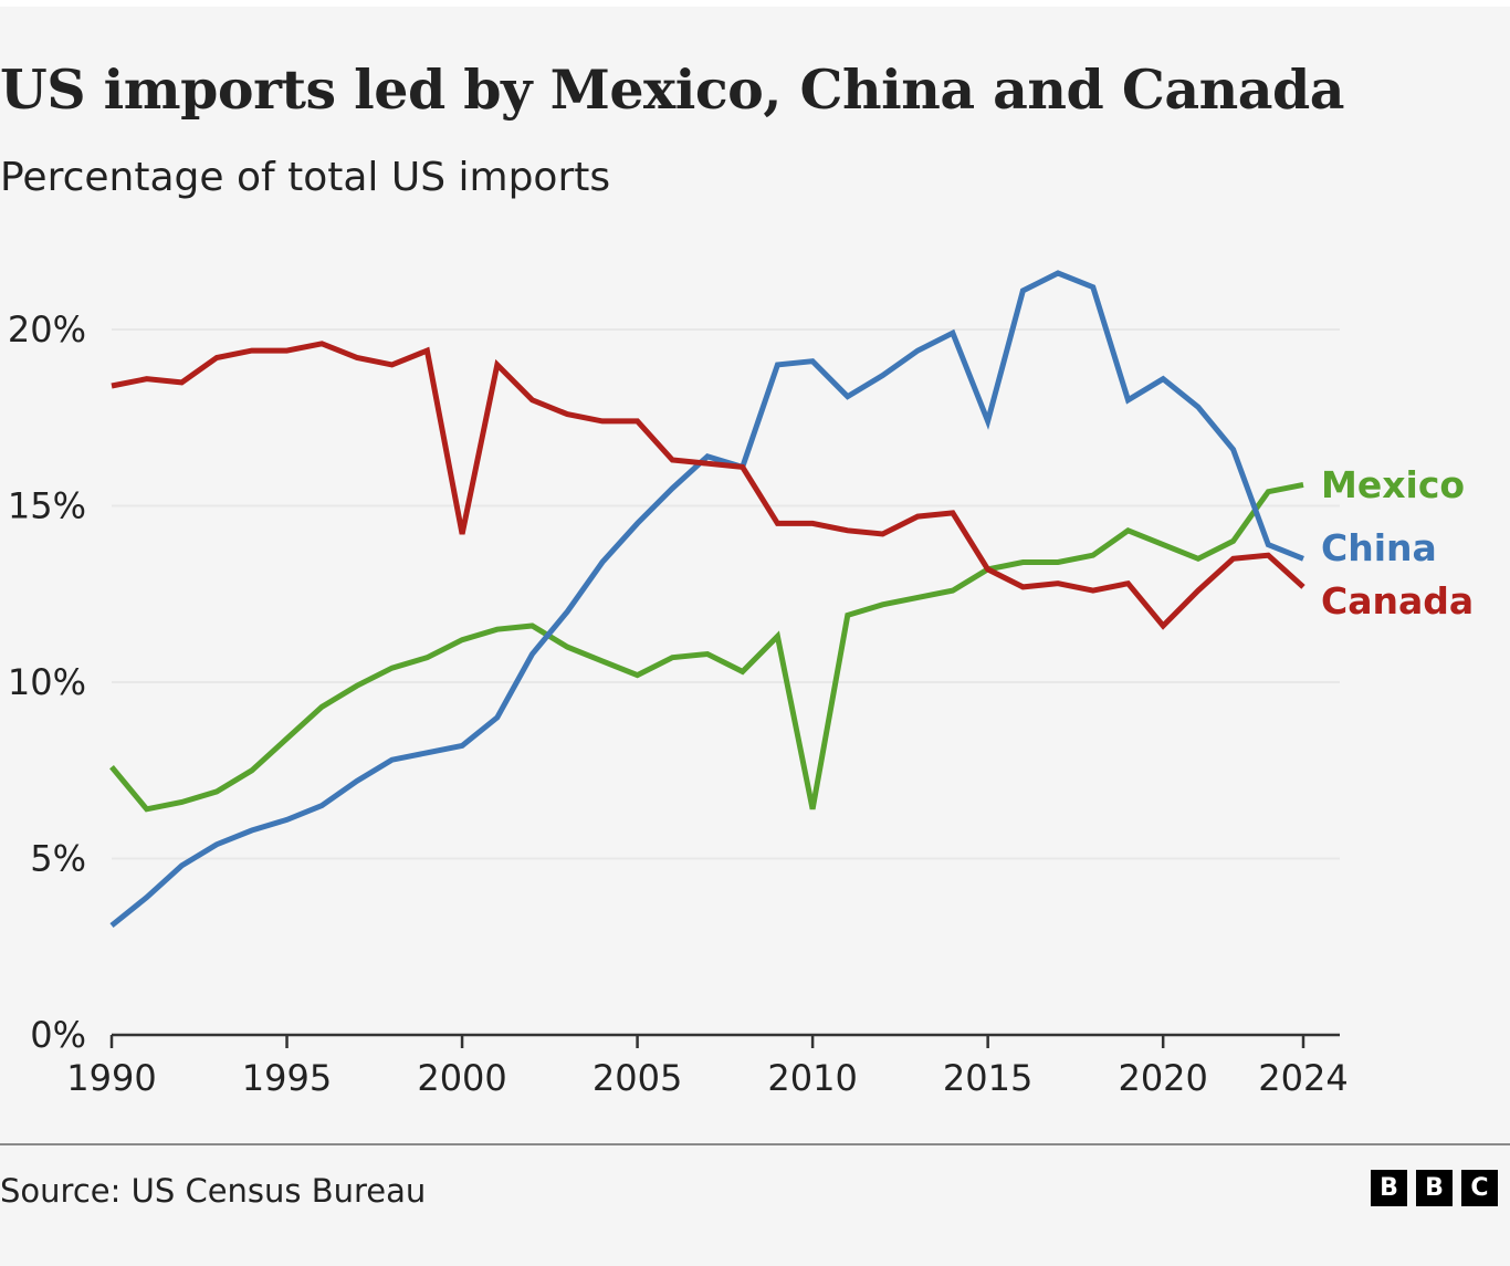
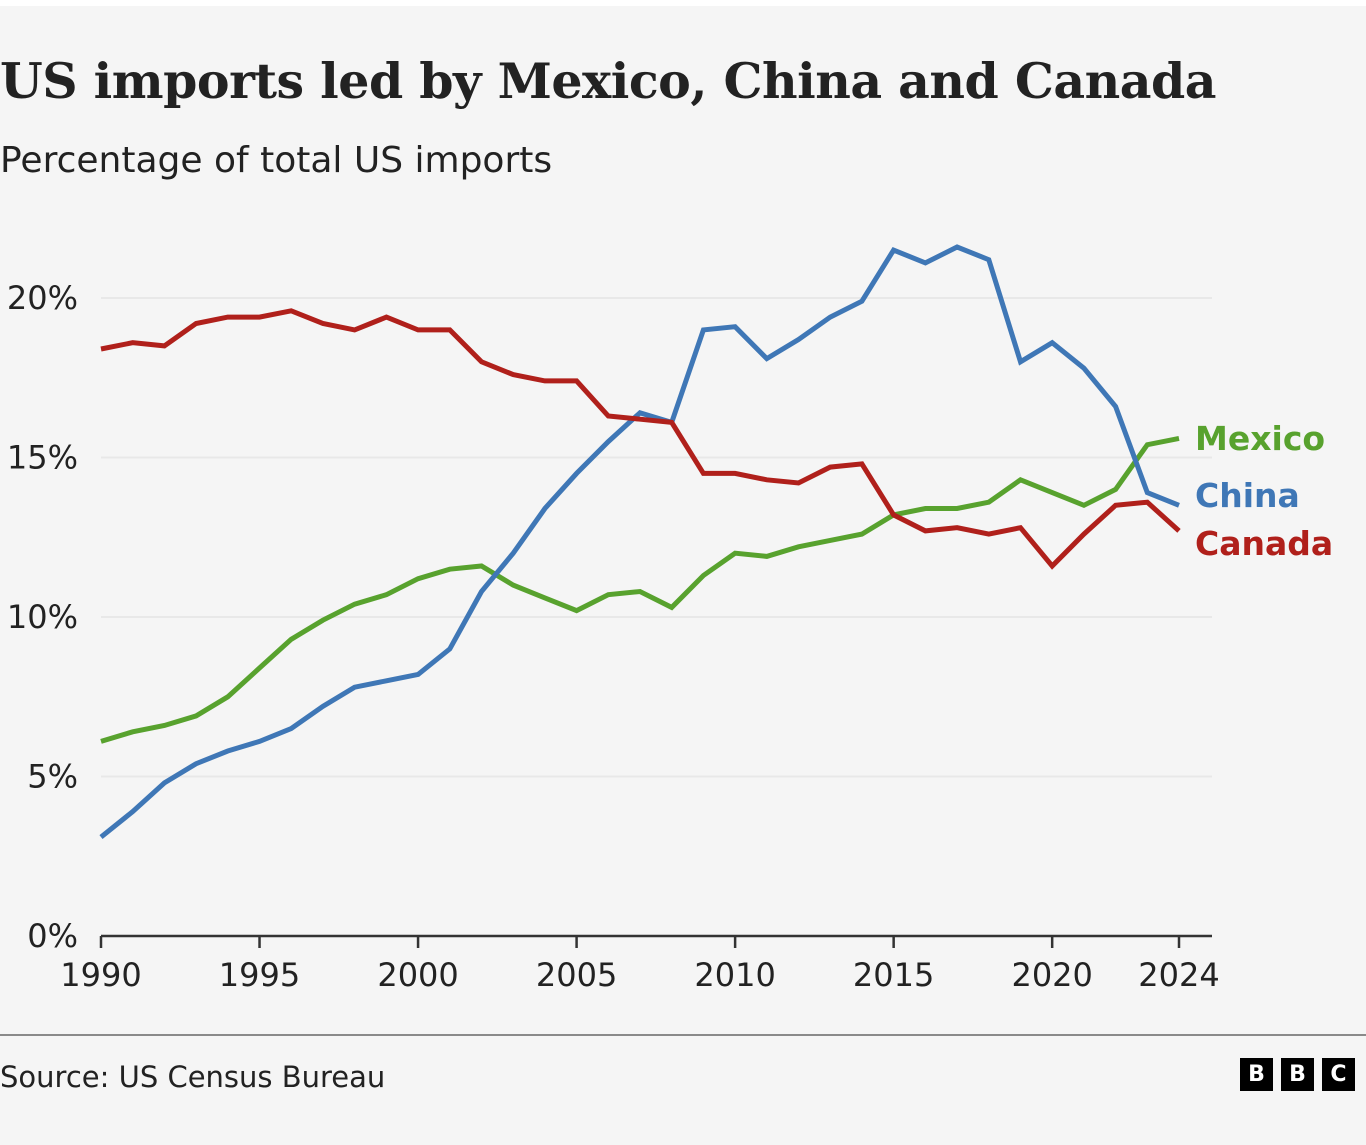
Mexico/1990: 7.6% -> 6.1%
Canada/2000: 14.2% -> 19.0%
Mexico/2010: 6.4% -> 12.0%
China/2015: 17.4% -> 21.5%
